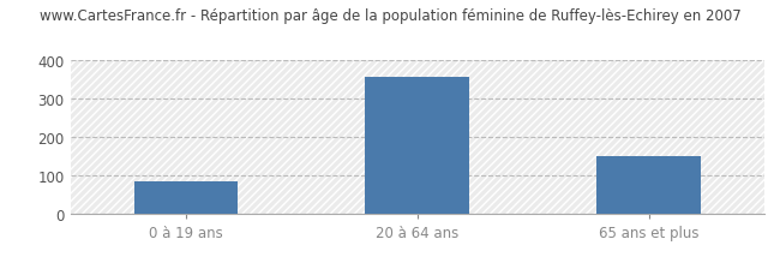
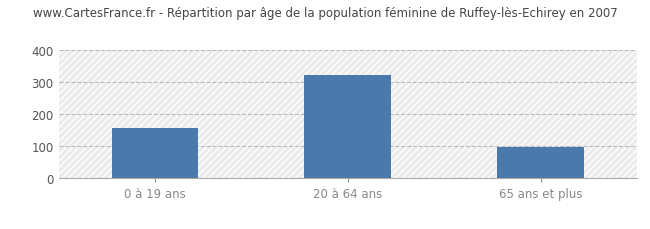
0 à 19 ans: 85 -> 158
20 à 64 ans: 355 -> 320
65 ans et plus: 150 -> 97
